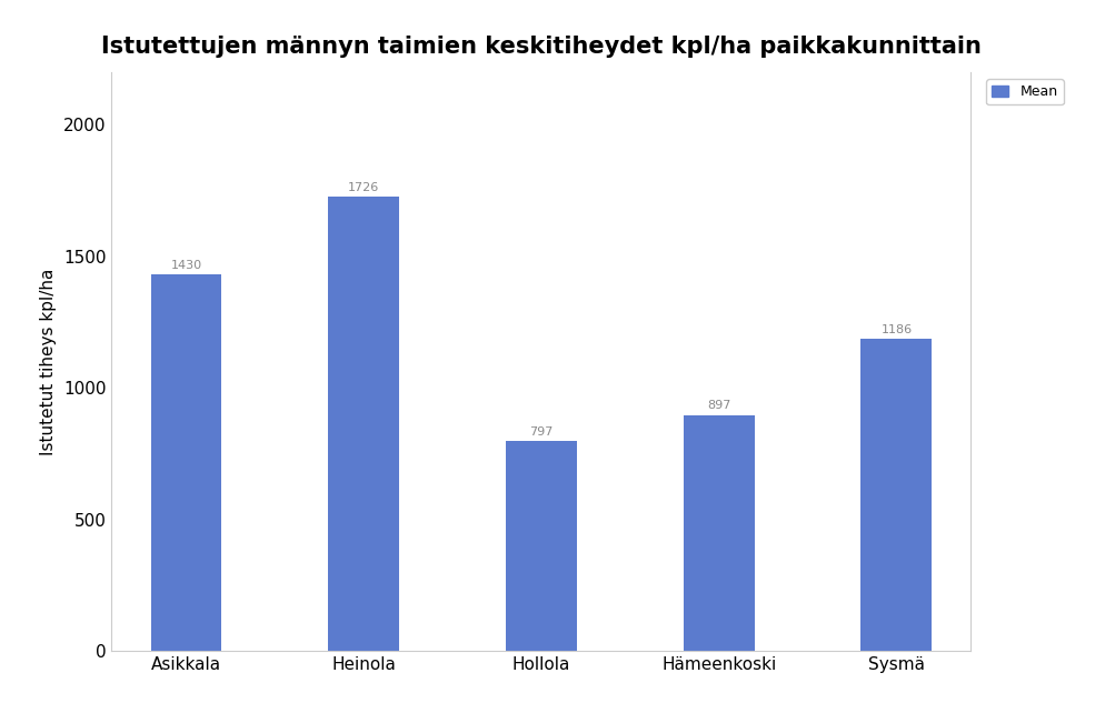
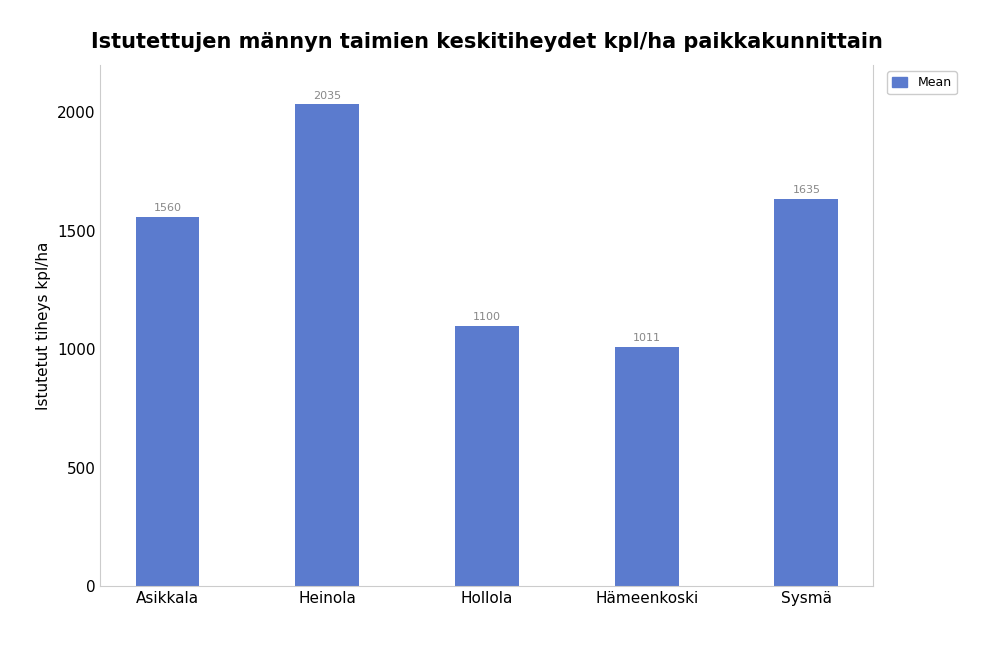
Asikkala: 1430 -> 1560
Heinola: 1726 -> 2035
Hollola: 797 -> 1100
Hämeenkoski: 897 -> 1011
Sysmä: 1186 -> 1635
